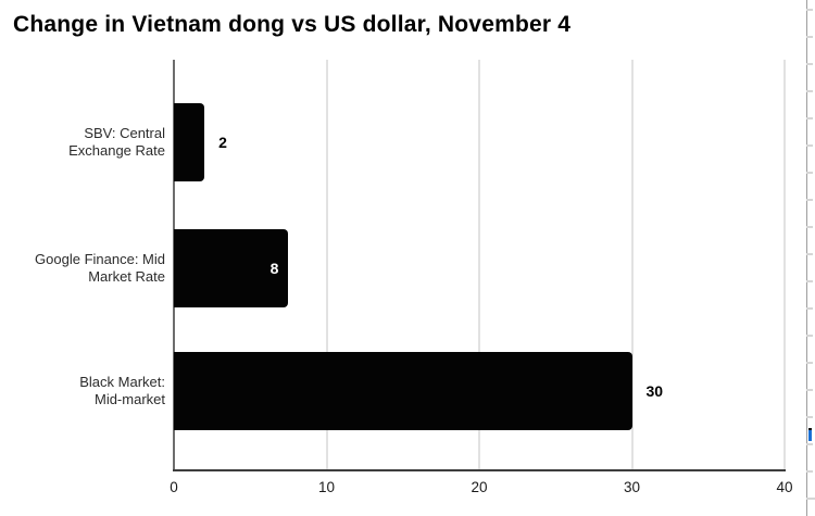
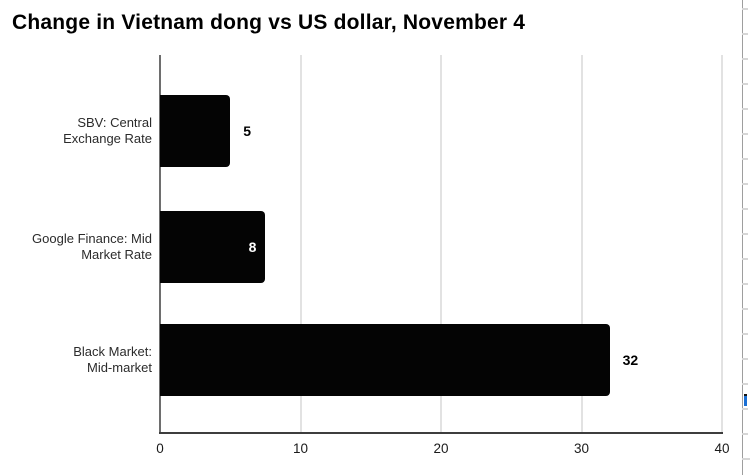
SBV: Central Exchange Rate: 2 -> 5
Black Market: Mid-market: 30 -> 32
